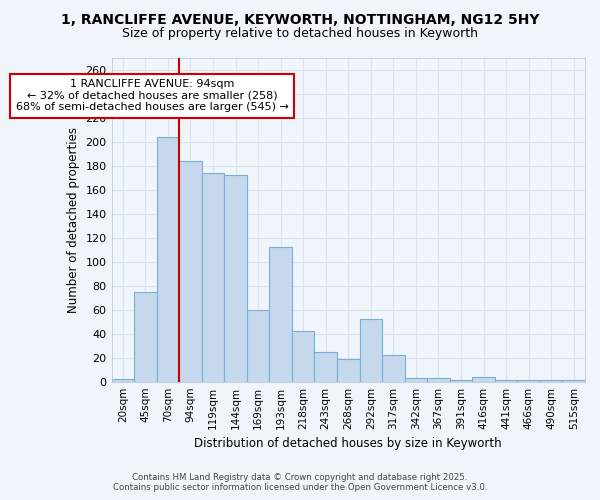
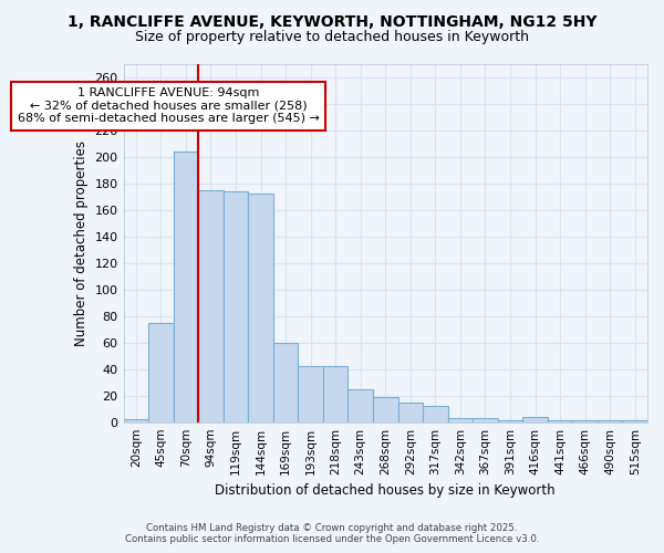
94sqm: 184 -> 175
193sqm: 112 -> 42
292sqm: 52 -> 15
317sqm: 22 -> 12
